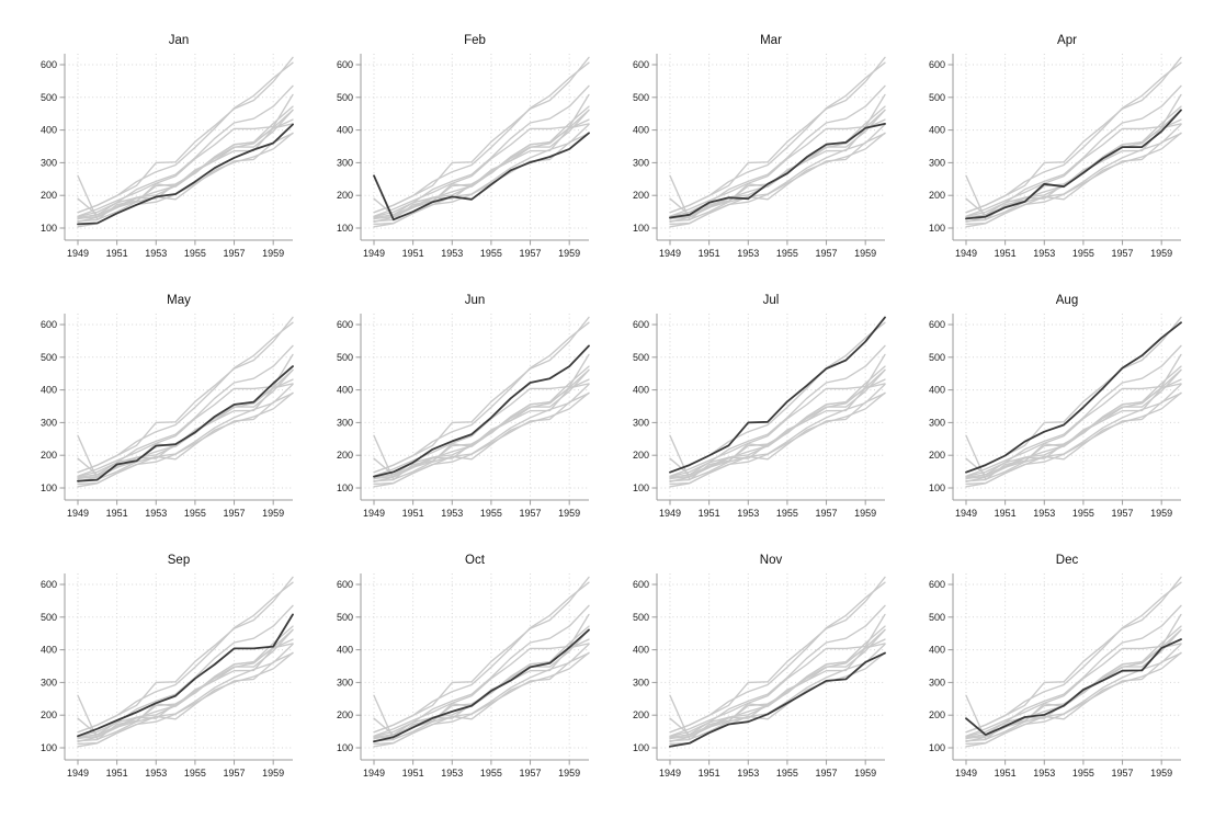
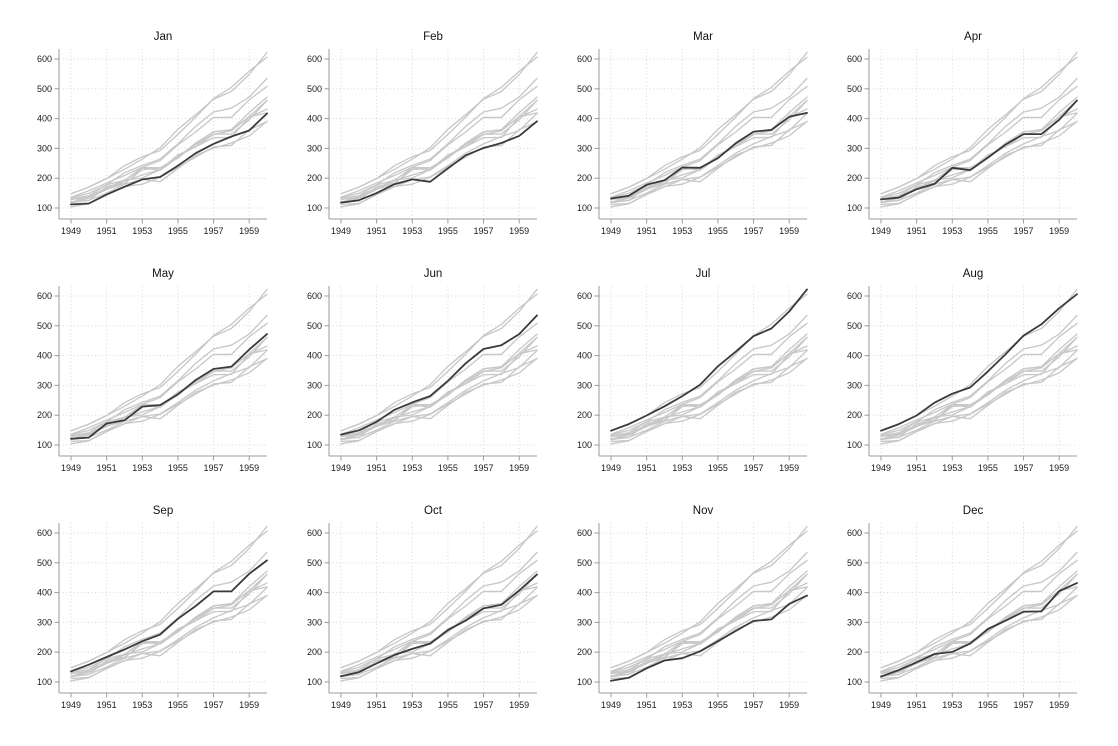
Feb/1949: 260 -> 120
Dec/1949: 190 -> 120
Mar/1953: 190 -> 240
Jul/1953: 300 -> 260
Sep/1959: 410 -> 460
